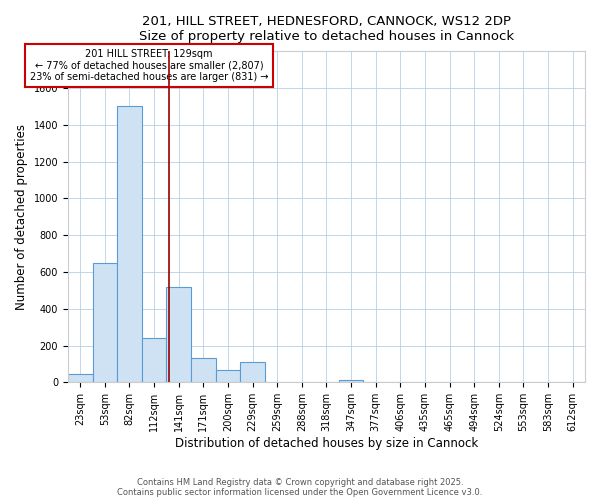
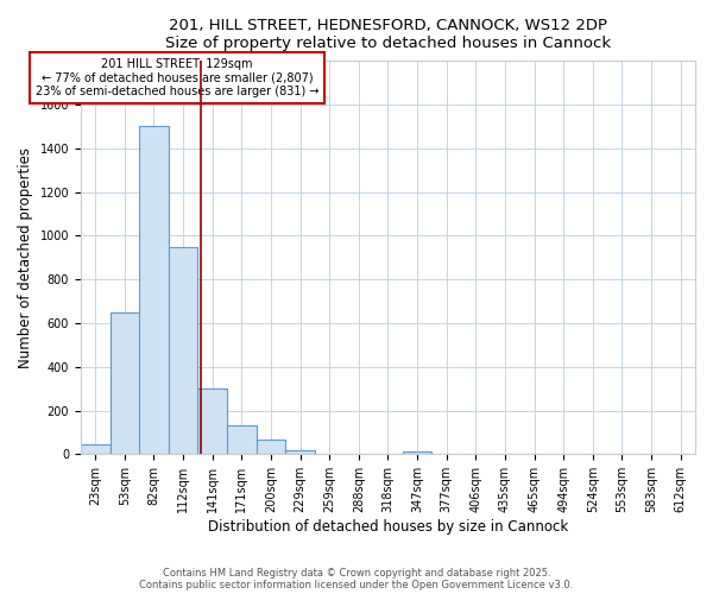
112sqm: 240 -> 950
141sqm: 520 -> 300
229sqm: 110 -> 20
